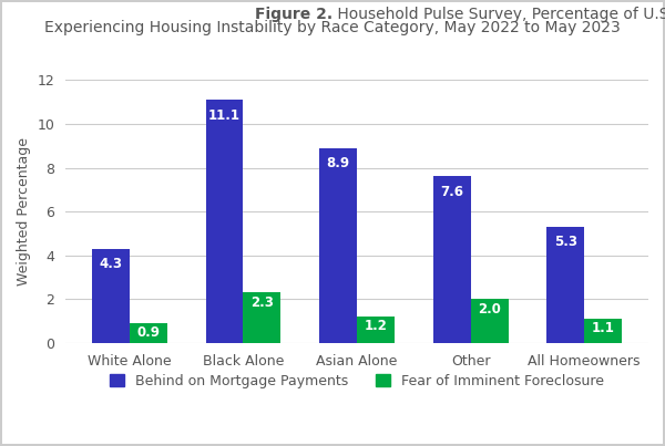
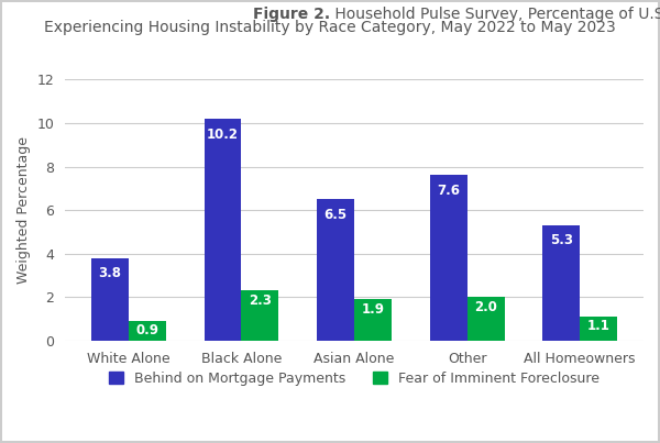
Behind on Mortgage Payments/White Alone: 4.3 -> 3.8
Behind on Mortgage Payments/Black Alone: 11.1 -> 10.2
Behind on Mortgage Payments/Asian Alone: 8.9 -> 6.5
Fear of Imminent Foreclosure/Asian Alone: 1.2 -> 1.9
